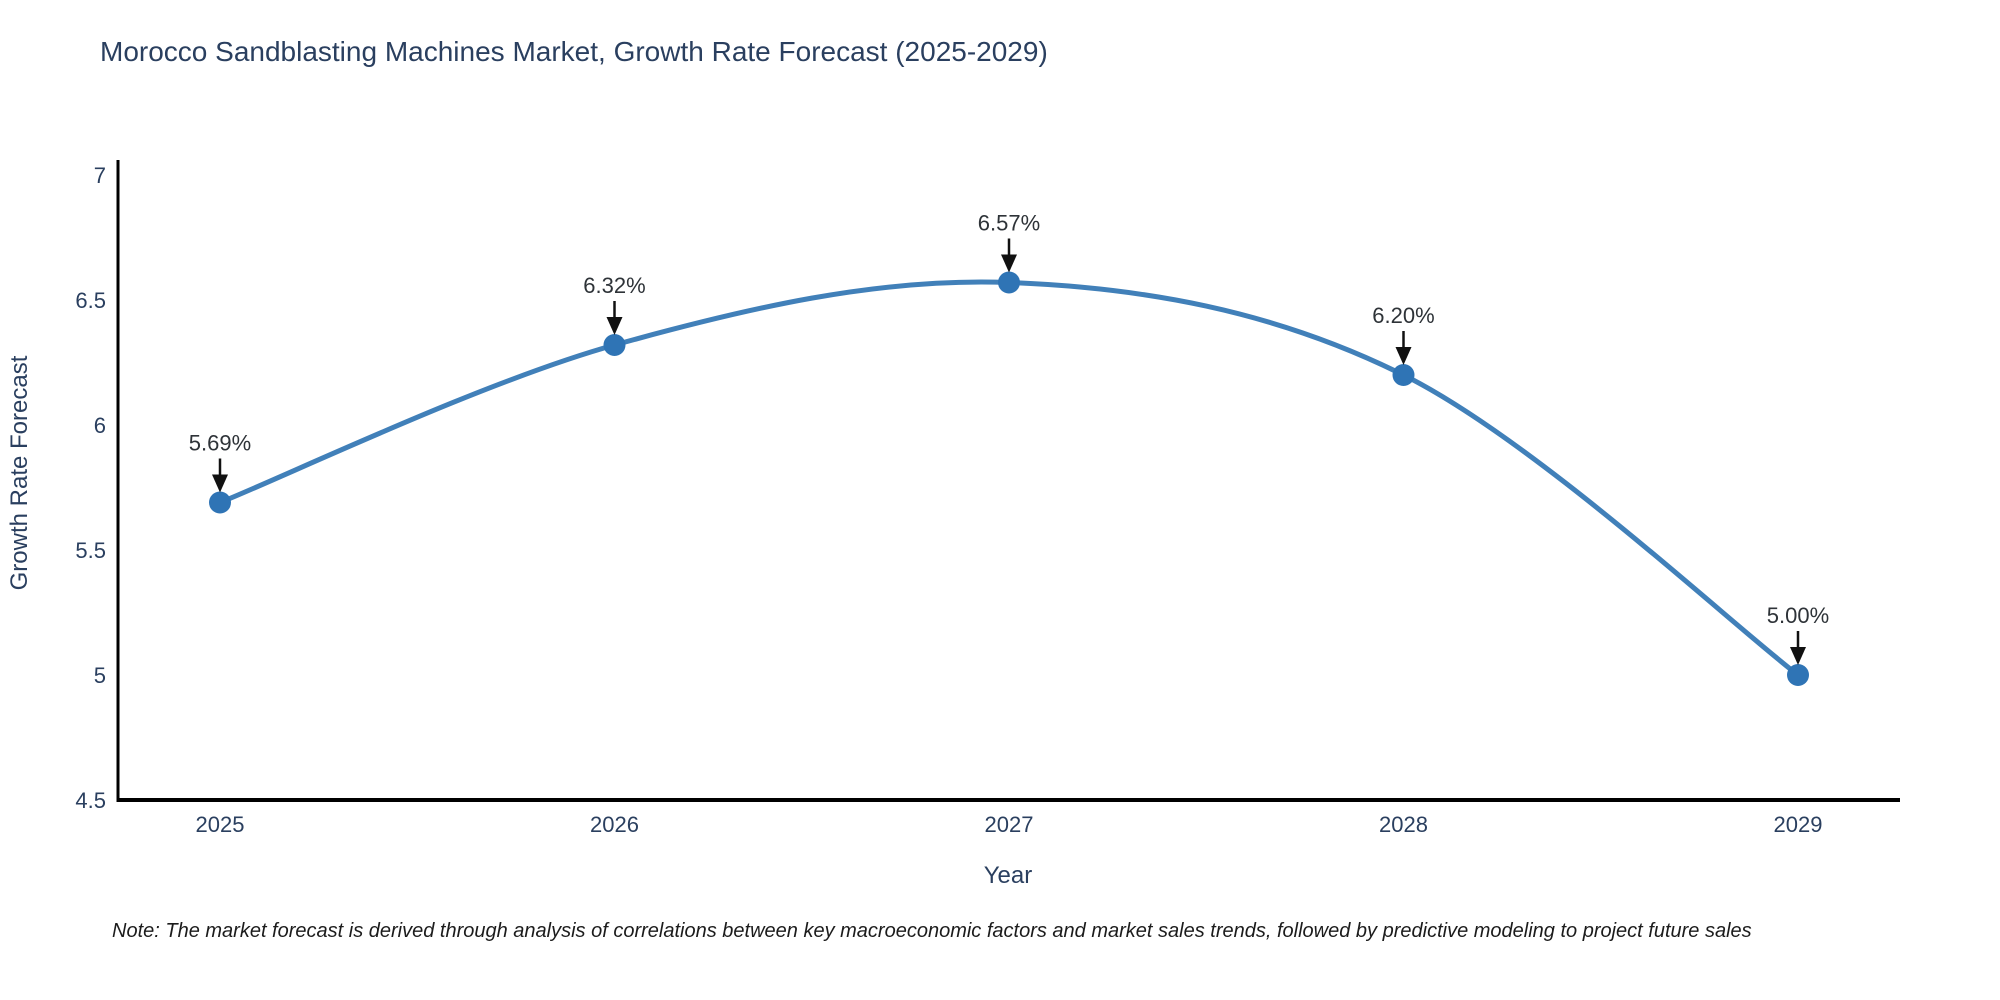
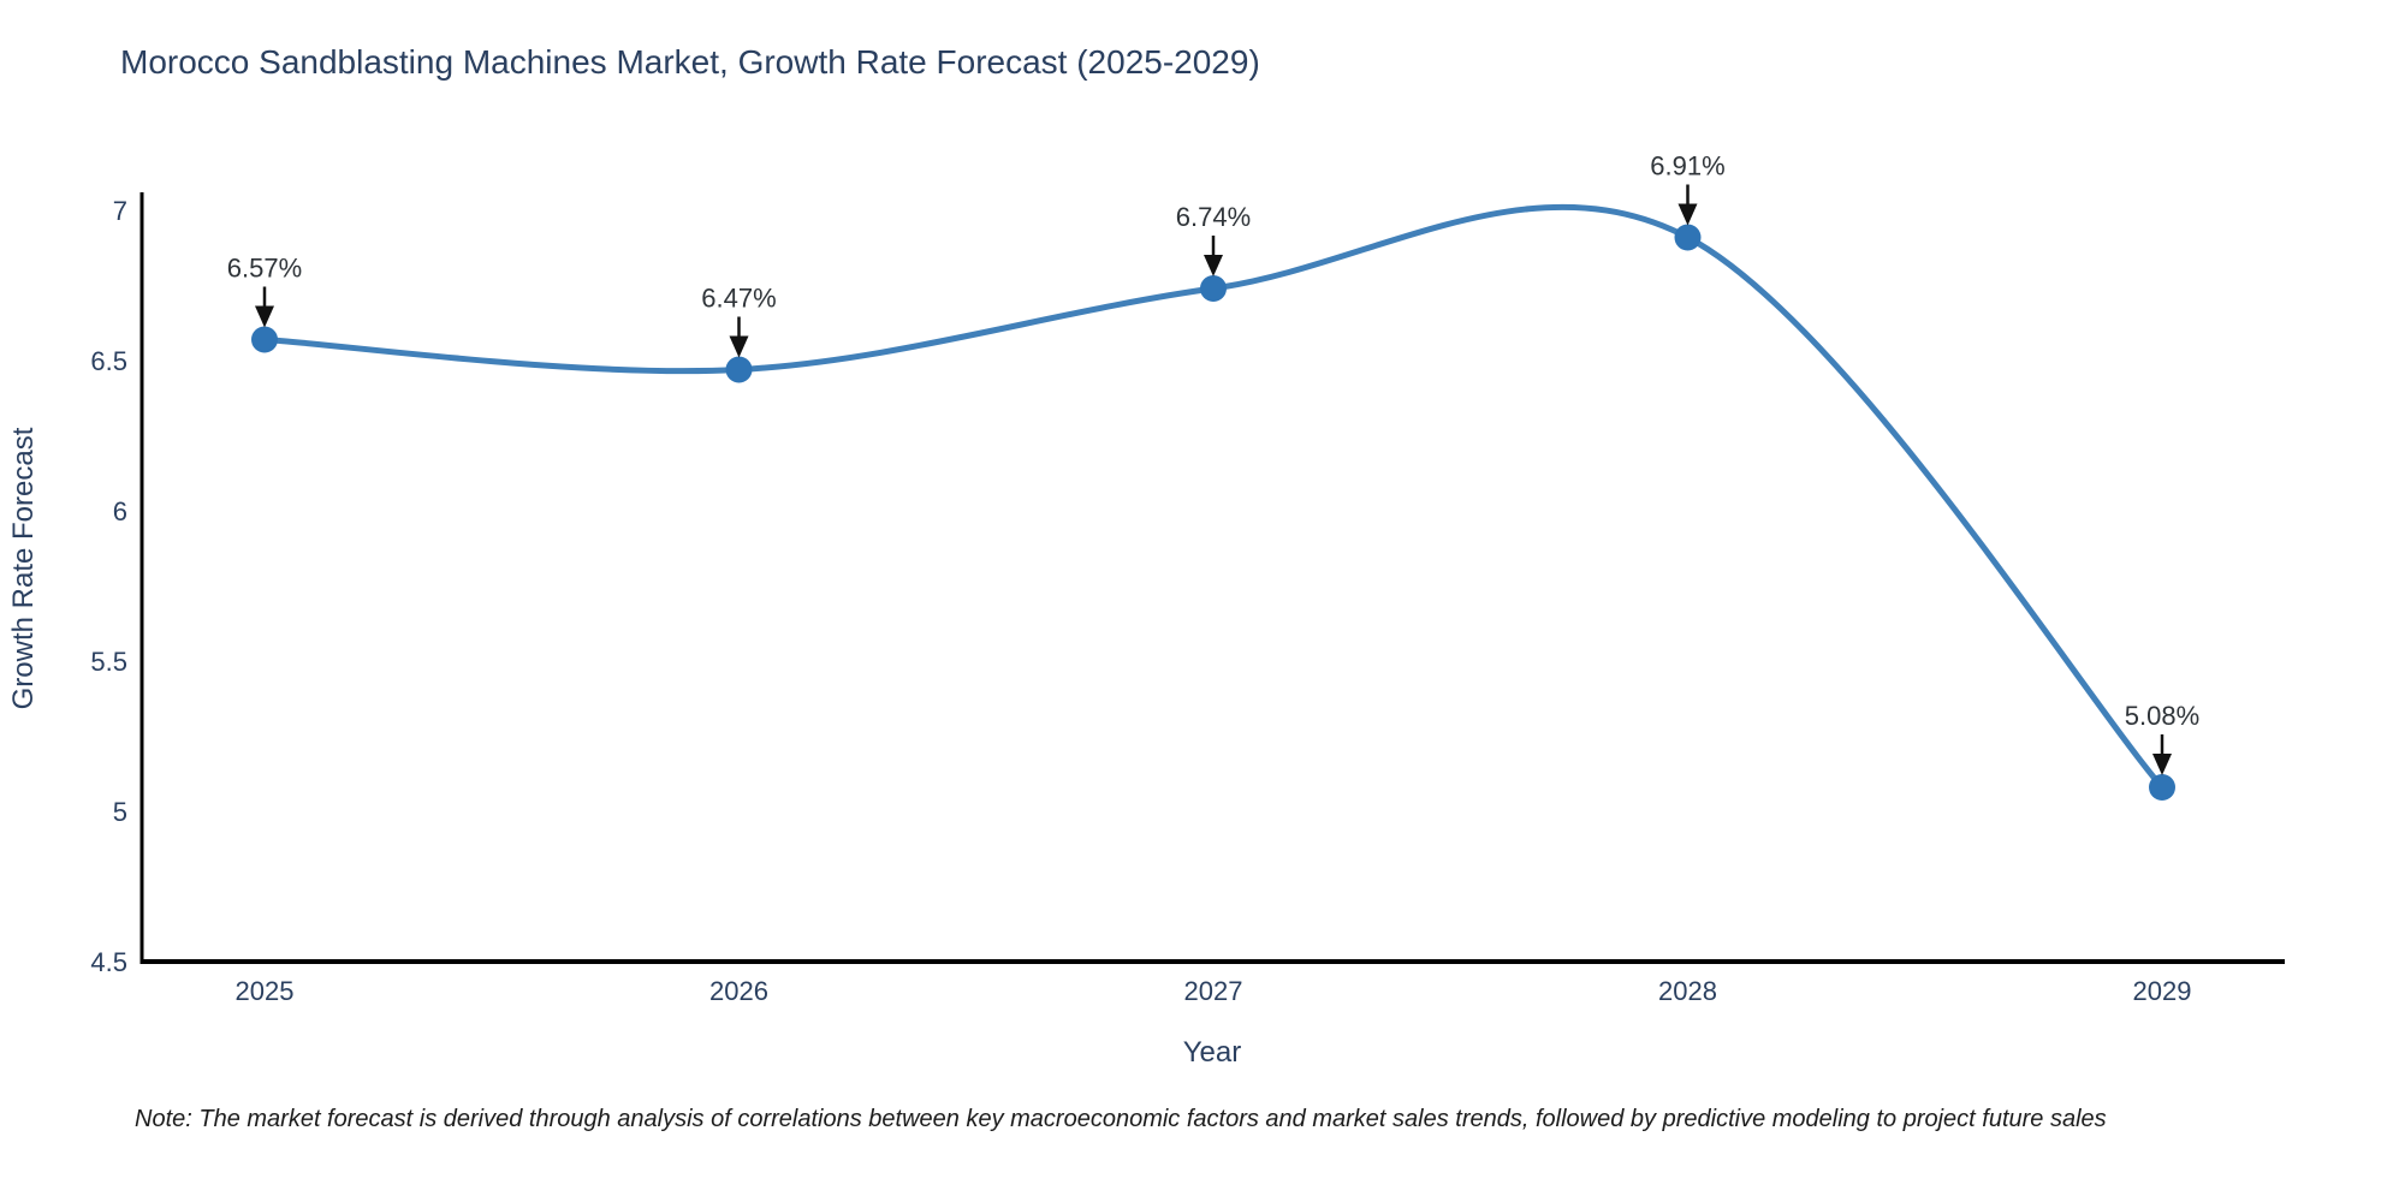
2025: 5.69% -> 6.57%
2026: 6.32% -> 6.47%
2027: 6.57% -> 6.74%
2028: 6.20% -> 6.91%
2029: 5.00% -> 5.08%
